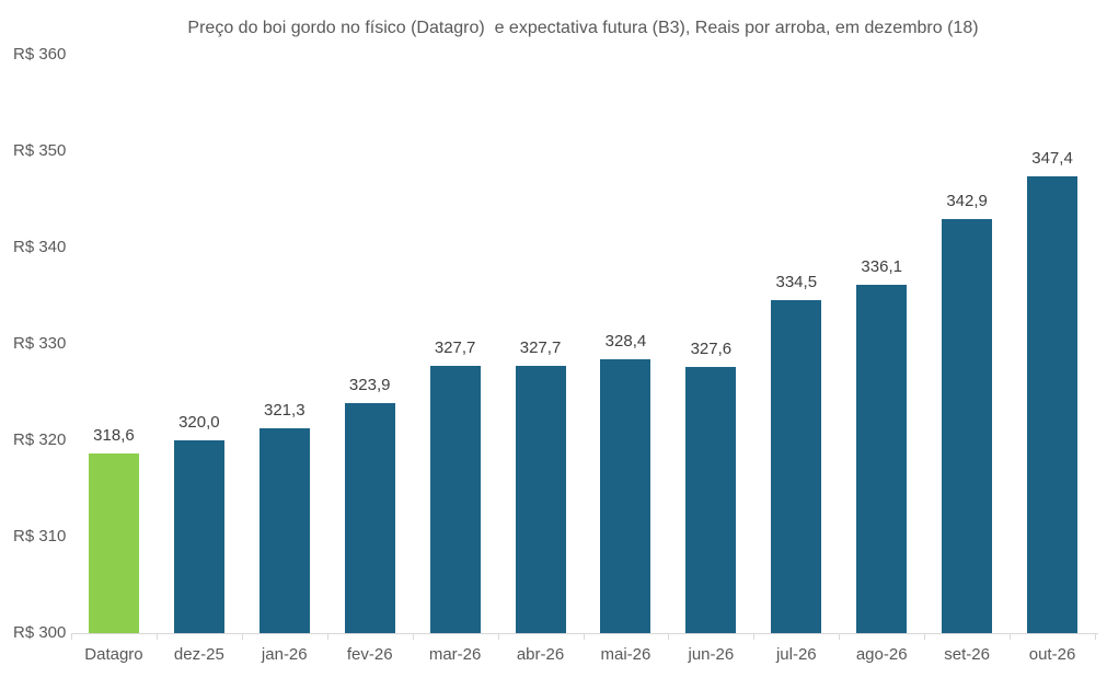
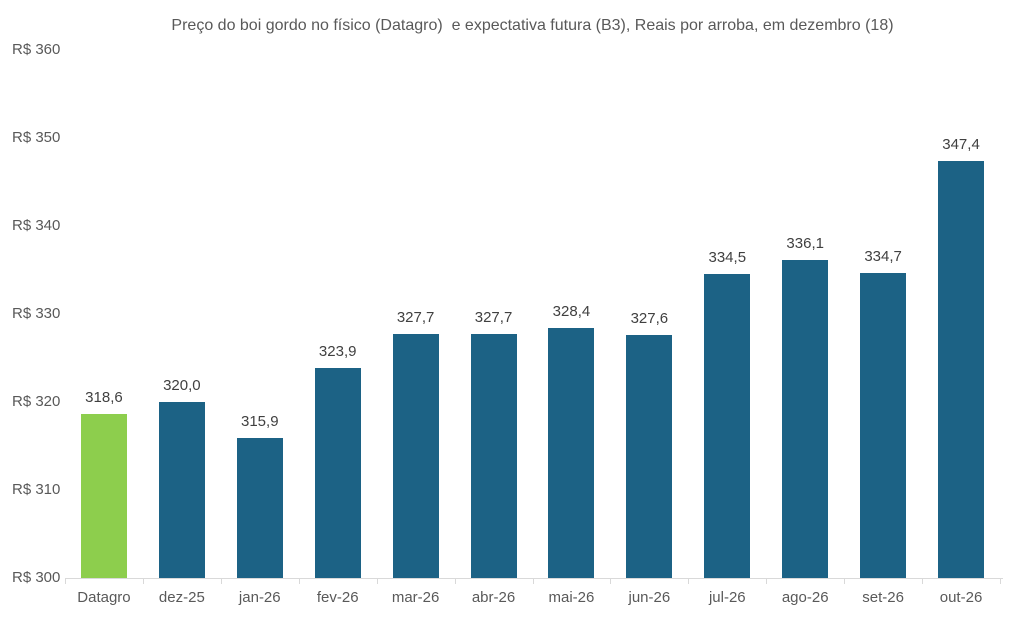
jan-26: 321,3 -> 315,9
set-26: 342,9 -> 334,7
